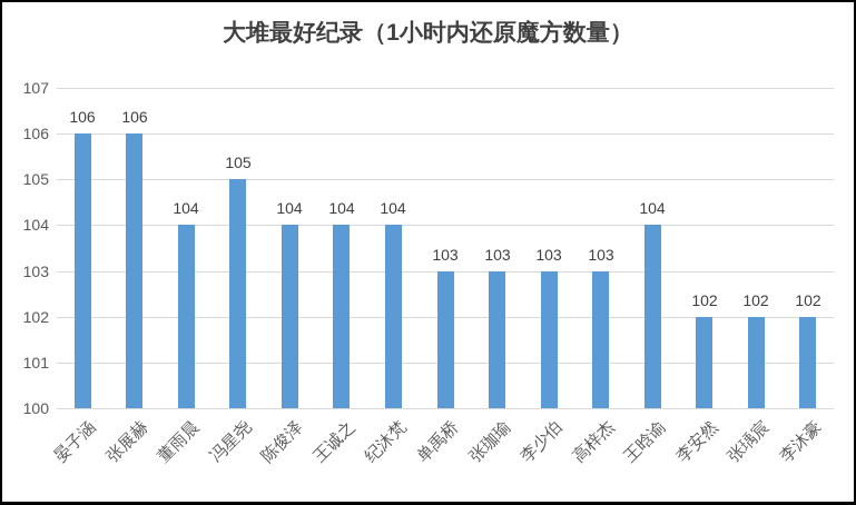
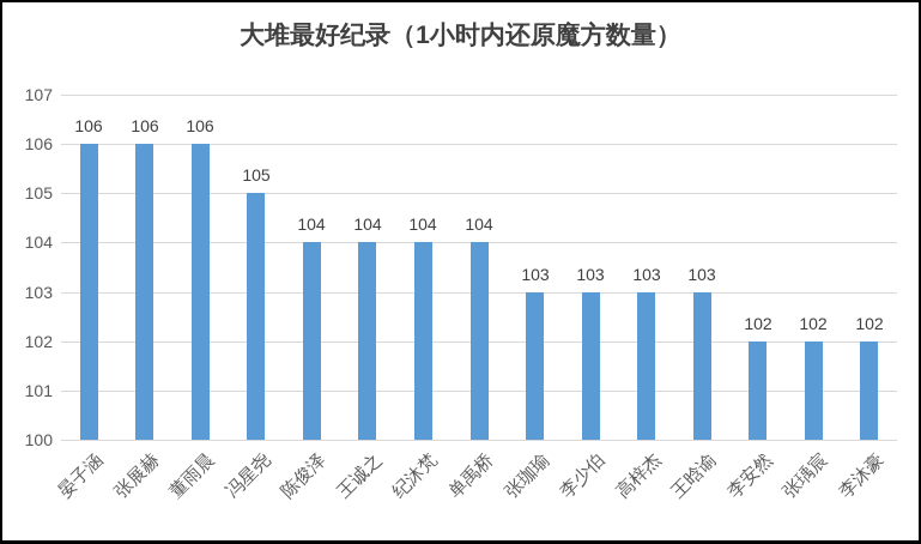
董雨晨: 104 -> 106
单禹桥: 103 -> 104
王晗谕: 104 -> 103
